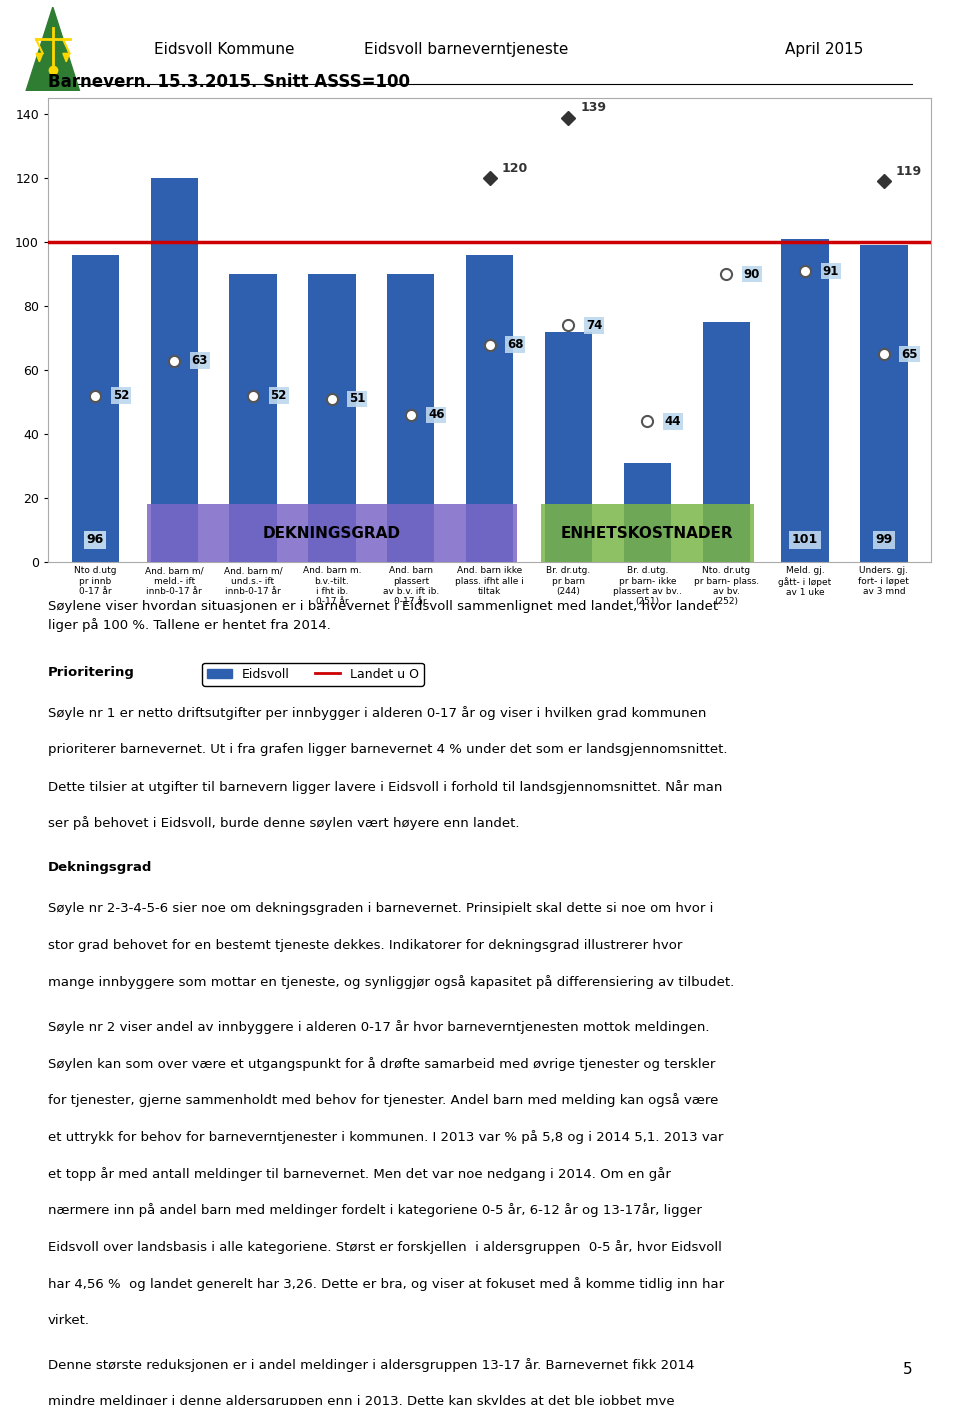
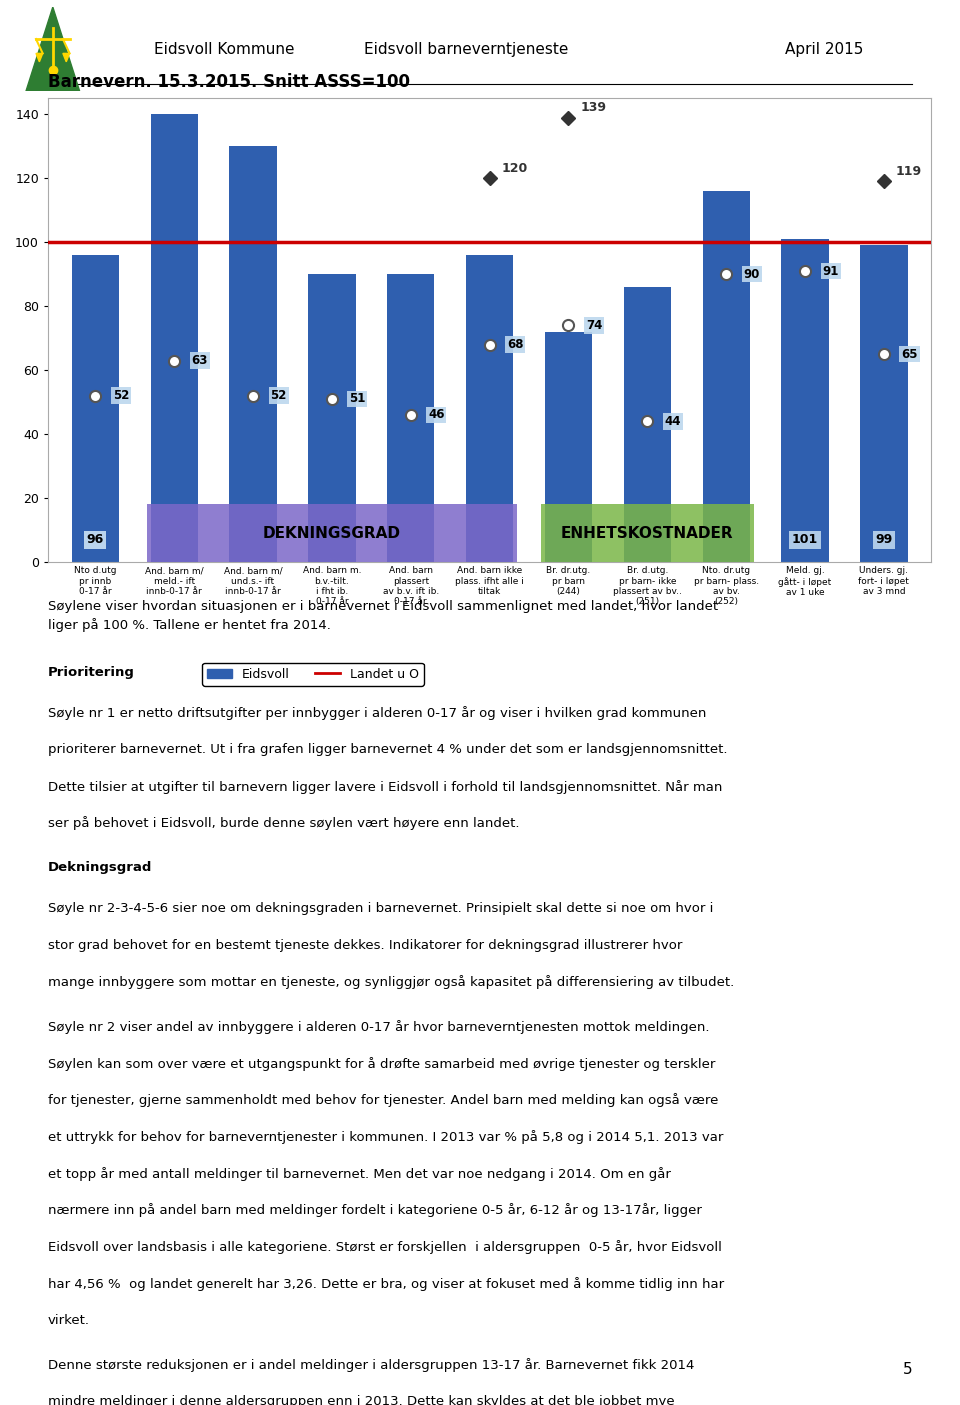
And. barn m/ meld.- ift innb-0-17 år: 120 -> 140
And. barn m/ und.s.- ift innb-0-17 år: 90 -> 130
Br. d.utg. pr barn- ikke plassert av bv.. (251): 31 -> 86
Nto. dr.utg pr barn- plass. av bv. (252): 75 -> 116
